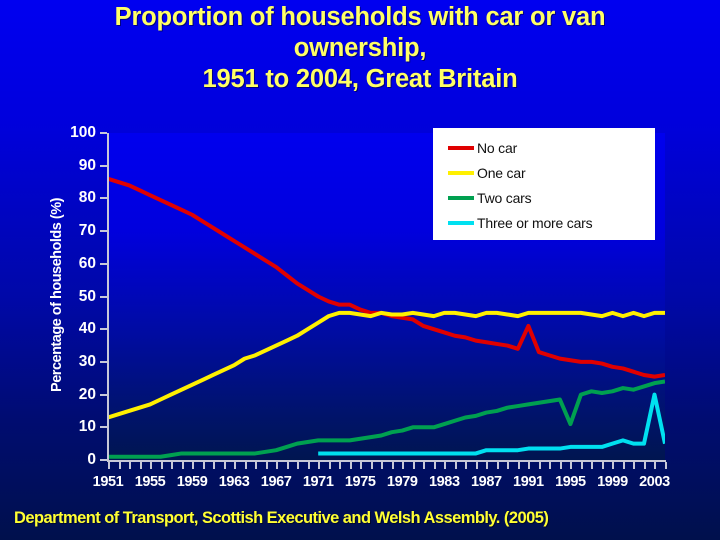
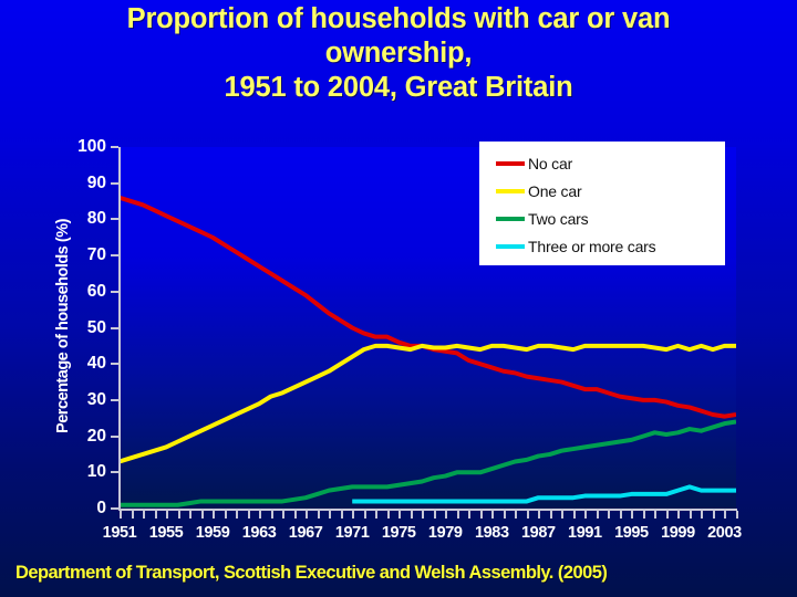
No car/1991: 41 -> 33
Two cars/1995: 11 -> 19
Three or more cars/2003: 20 -> 5
